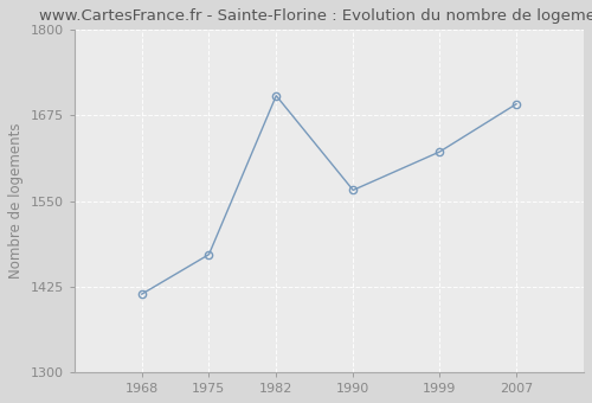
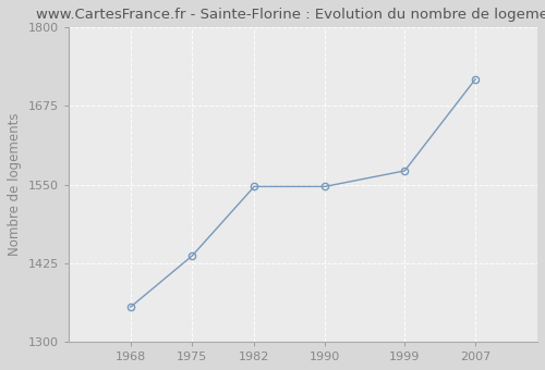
1968: 1414 -> 1355
1975: 1472 -> 1437
1982: 1704 -> 1547
1990: 1566 -> 1547
1999: 1622 -> 1572
2007: 1692 -> 1718
